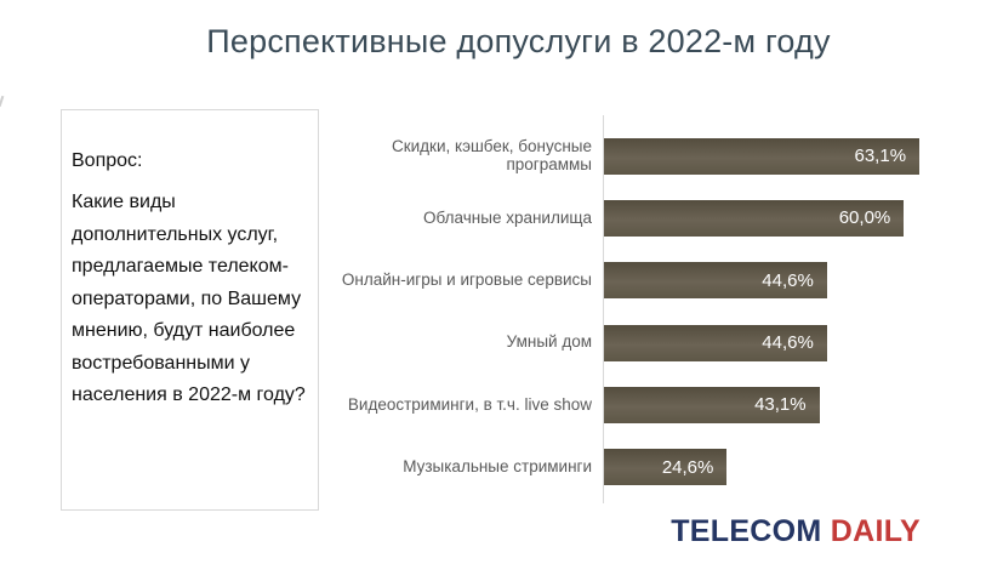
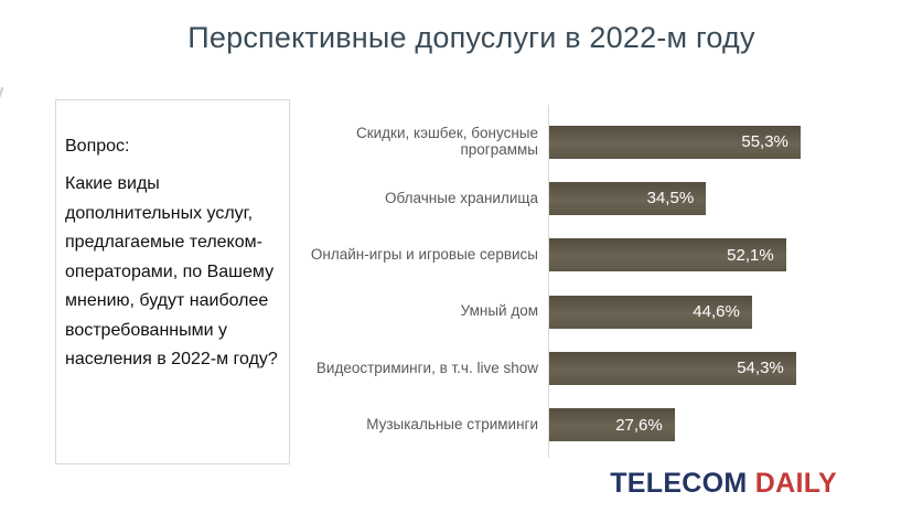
Скидки, кэшбек, бонусные программы: 63,1% -> 55,3%
Облачные хранилища: 60,0% -> 34,5%
Онлайн-игры и игровые сервисы: 44,6% -> 52,1%
Видеостриминги, в т.ч. live show: 43,1% -> 54,3%
Музыкальные стриминги: 24,6% -> 27,6%
